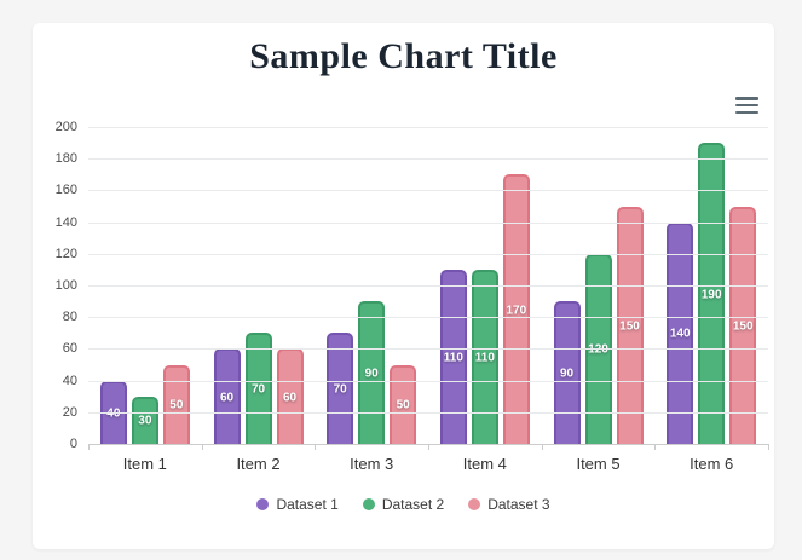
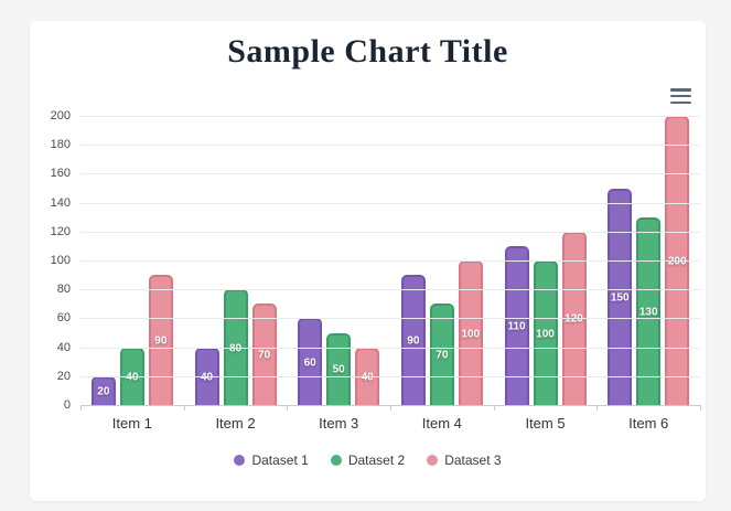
Dataset 1/Item 1: 40 -> 20
Dataset 2/Item 1: 30 -> 40
Dataset 3/Item 1: 50 -> 90
Dataset 1/Item 2: 60 -> 40
Dataset 2/Item 2: 70 -> 80
Dataset 3/Item 2: 60 -> 70
Dataset 1/Item 3: 70 -> 60
Dataset 2/Item 3: 90 -> 50
Dataset 3/Item 3: 50 -> 40
Dataset 1/Item 4: 110 -> 90
Dataset 2/Item 4: 110 -> 70
Dataset 3/Item 4: 170 -> 100
Dataset 1/Item 5: 90 -> 110
Dataset 2/Item 5: 120 -> 100
Dataset 3/Item 5: 150 -> 120
Dataset 1/Item 6: 140 -> 150
Dataset 2/Item 6: 190 -> 130
Dataset 3/Item 6: 150 -> 200
